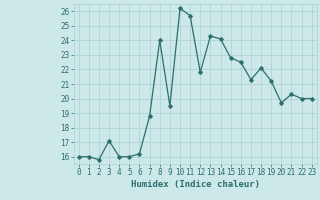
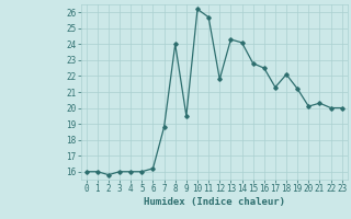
3: 17.1 -> 16.0
20: 19.7 -> 20.1
